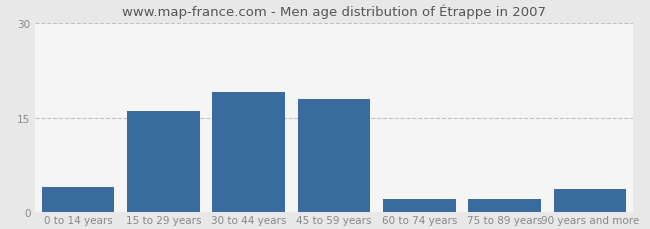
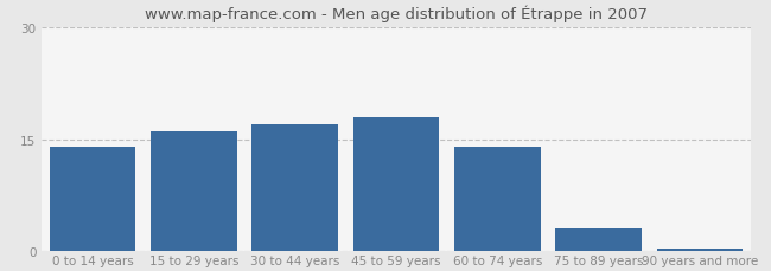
0 to 14 years: 4.0 -> 14.0
30 to 44 years: 19.0 -> 17.0
60 to 74 years: 2.0 -> 14.0
75 to 89 years: 2.0 -> 3.0
90 years and more: 3.6 -> 0.3
